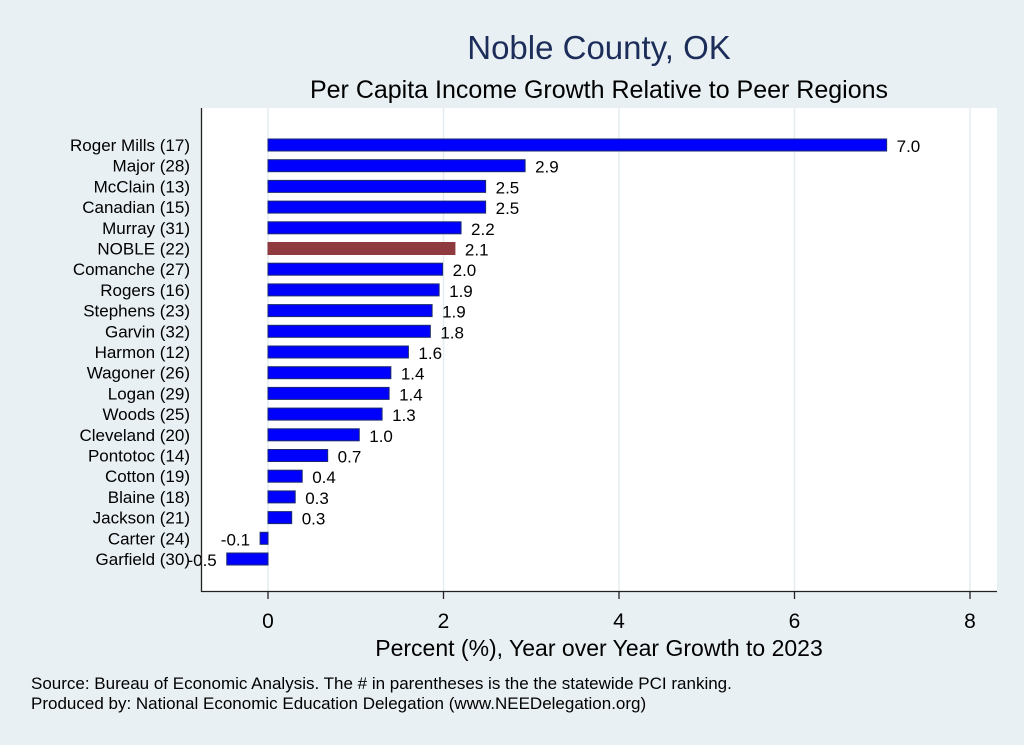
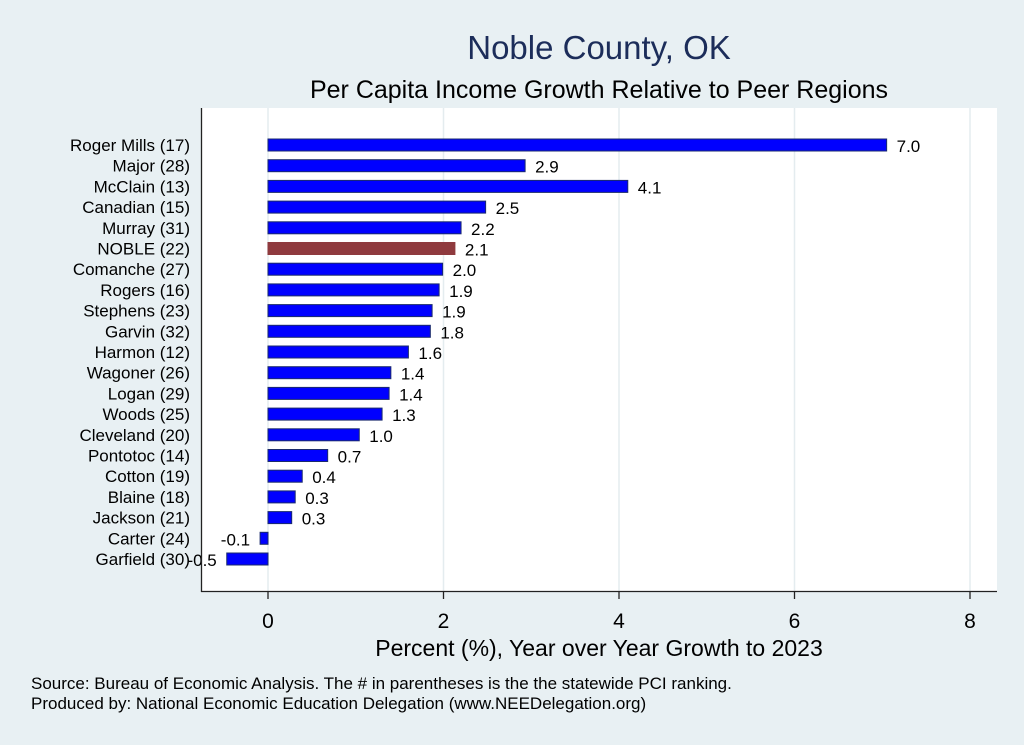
McClain (13): 2.5 -> 4.1
